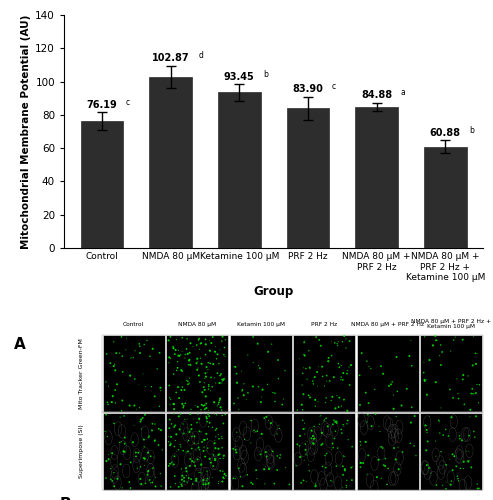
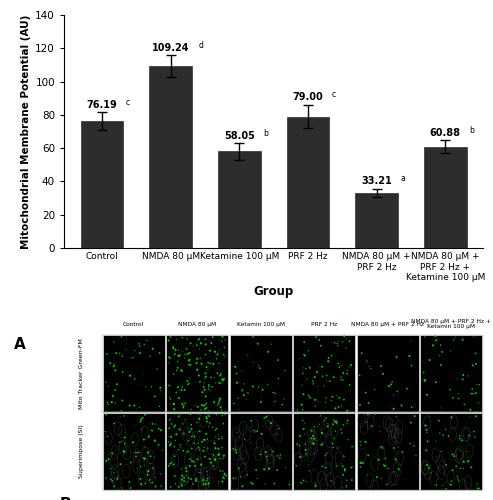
NMDA 80 μM: 102.87 -> 109.24
Ketamine 100 μM: 93.45 -> 58.05
PRF 2 Hz: 83.90 -> 79.00
NMDA 80 μM + PRF 2 Hz: 84.88 -> 33.21
